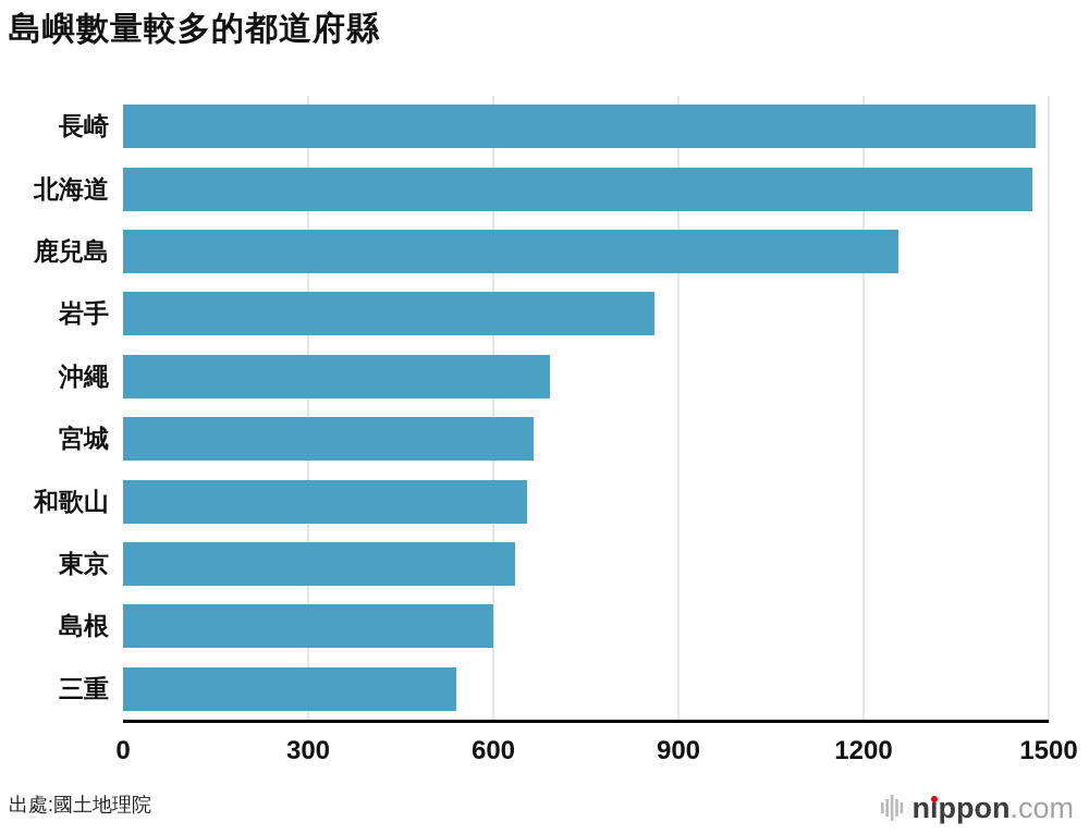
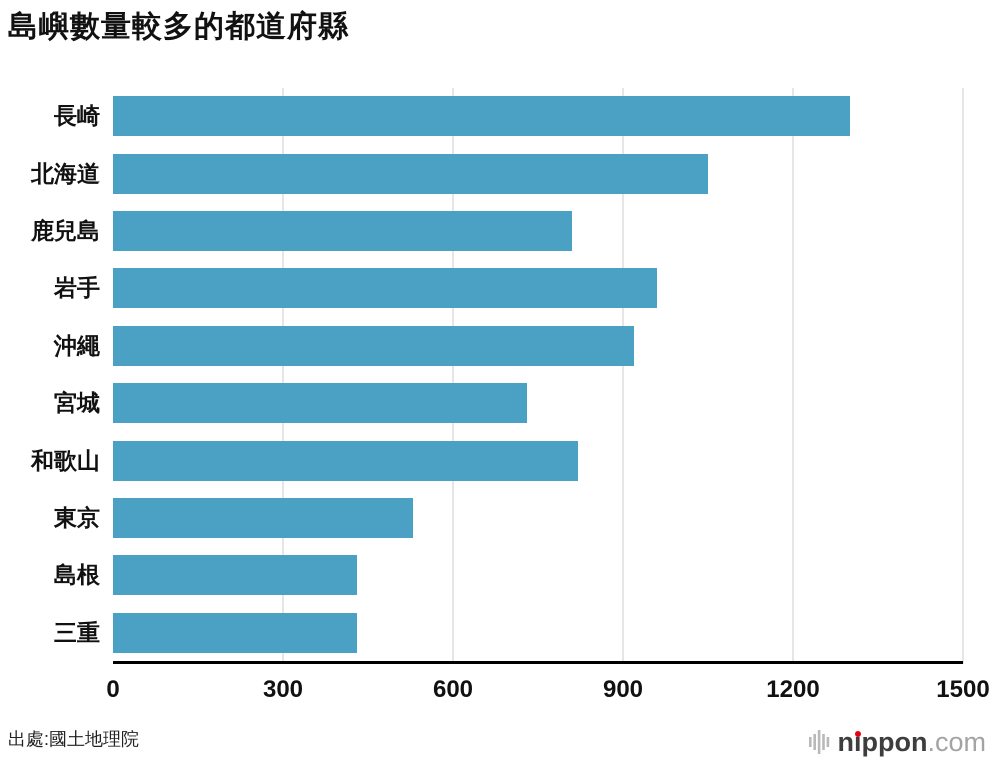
長崎: 1480 -> 1300
北海道: 1470 -> 1050
鹿兒島: 1260 -> 810
岩手: 860 -> 960
沖繩: 690 -> 920
宮城: 670 -> 730
和歌山: 660 -> 820
東京: 640 -> 530
島根: 600 -> 430
三重: 540 -> 430
